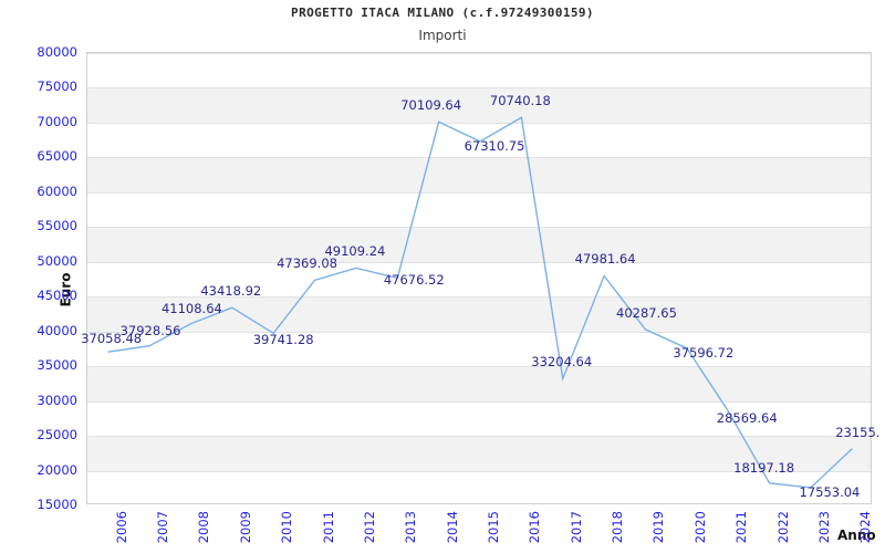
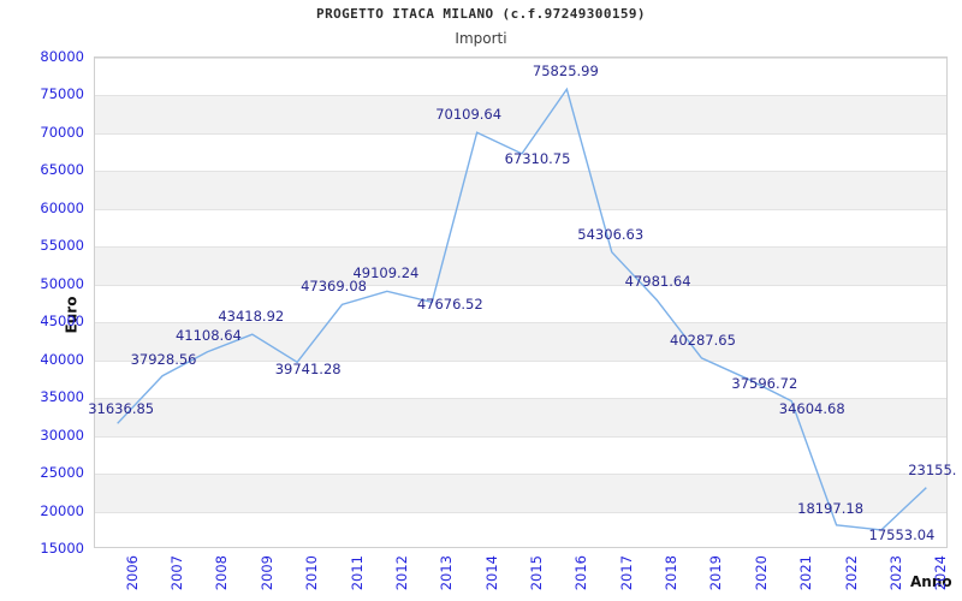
2006: 37058.48 -> 31636.85
2016: 70740.18 -> 75825.99
2017: 33204.64 -> 54306.63
2021: 28569.64 -> 34604.68
